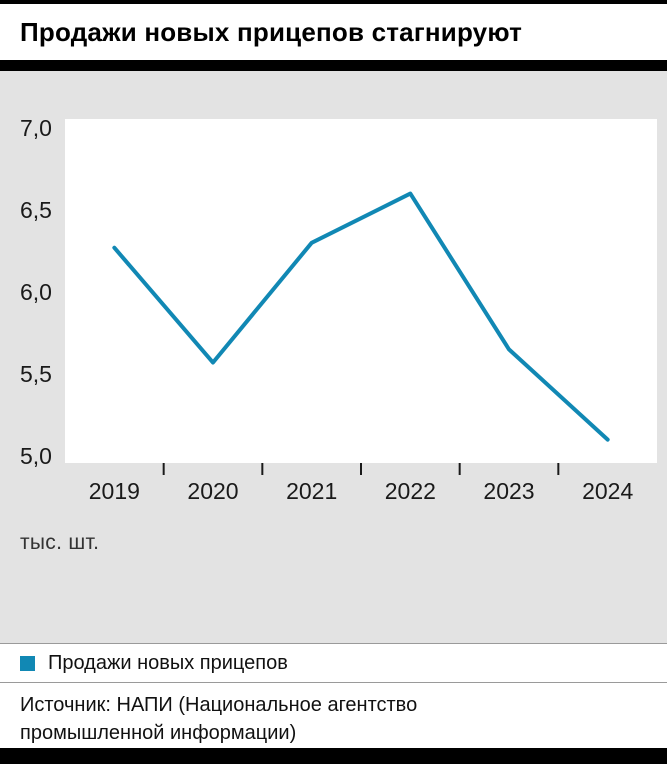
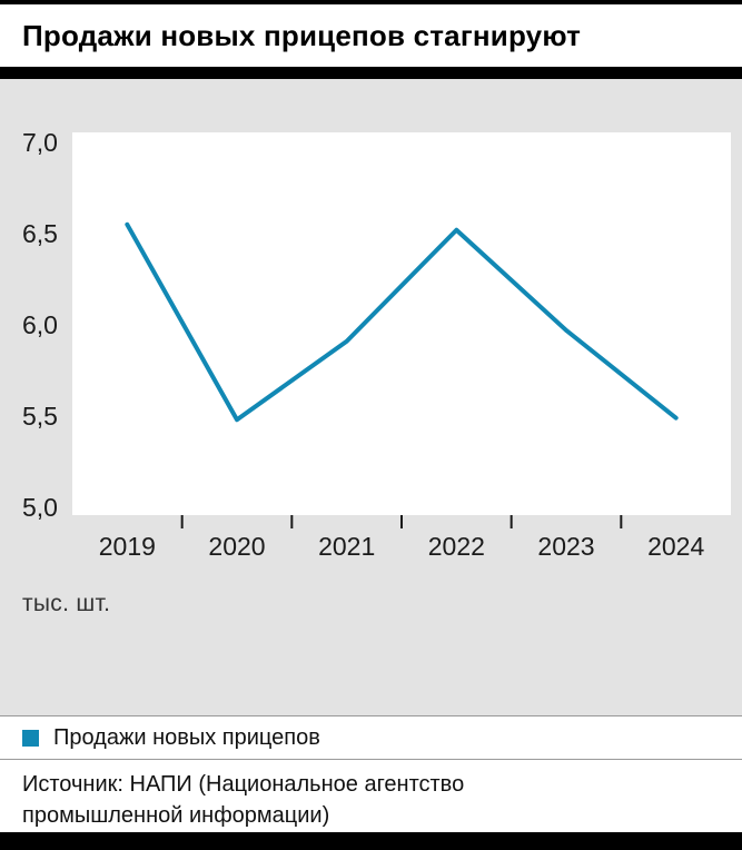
2019: 6,27 -> 6,55
2020: 5,57 -> 5,48
2021: 6,30 -> 5,91
2022: 6,60 -> 6,52
2023: 5,65 -> 5,97
2024: 5,10 -> 5,49
